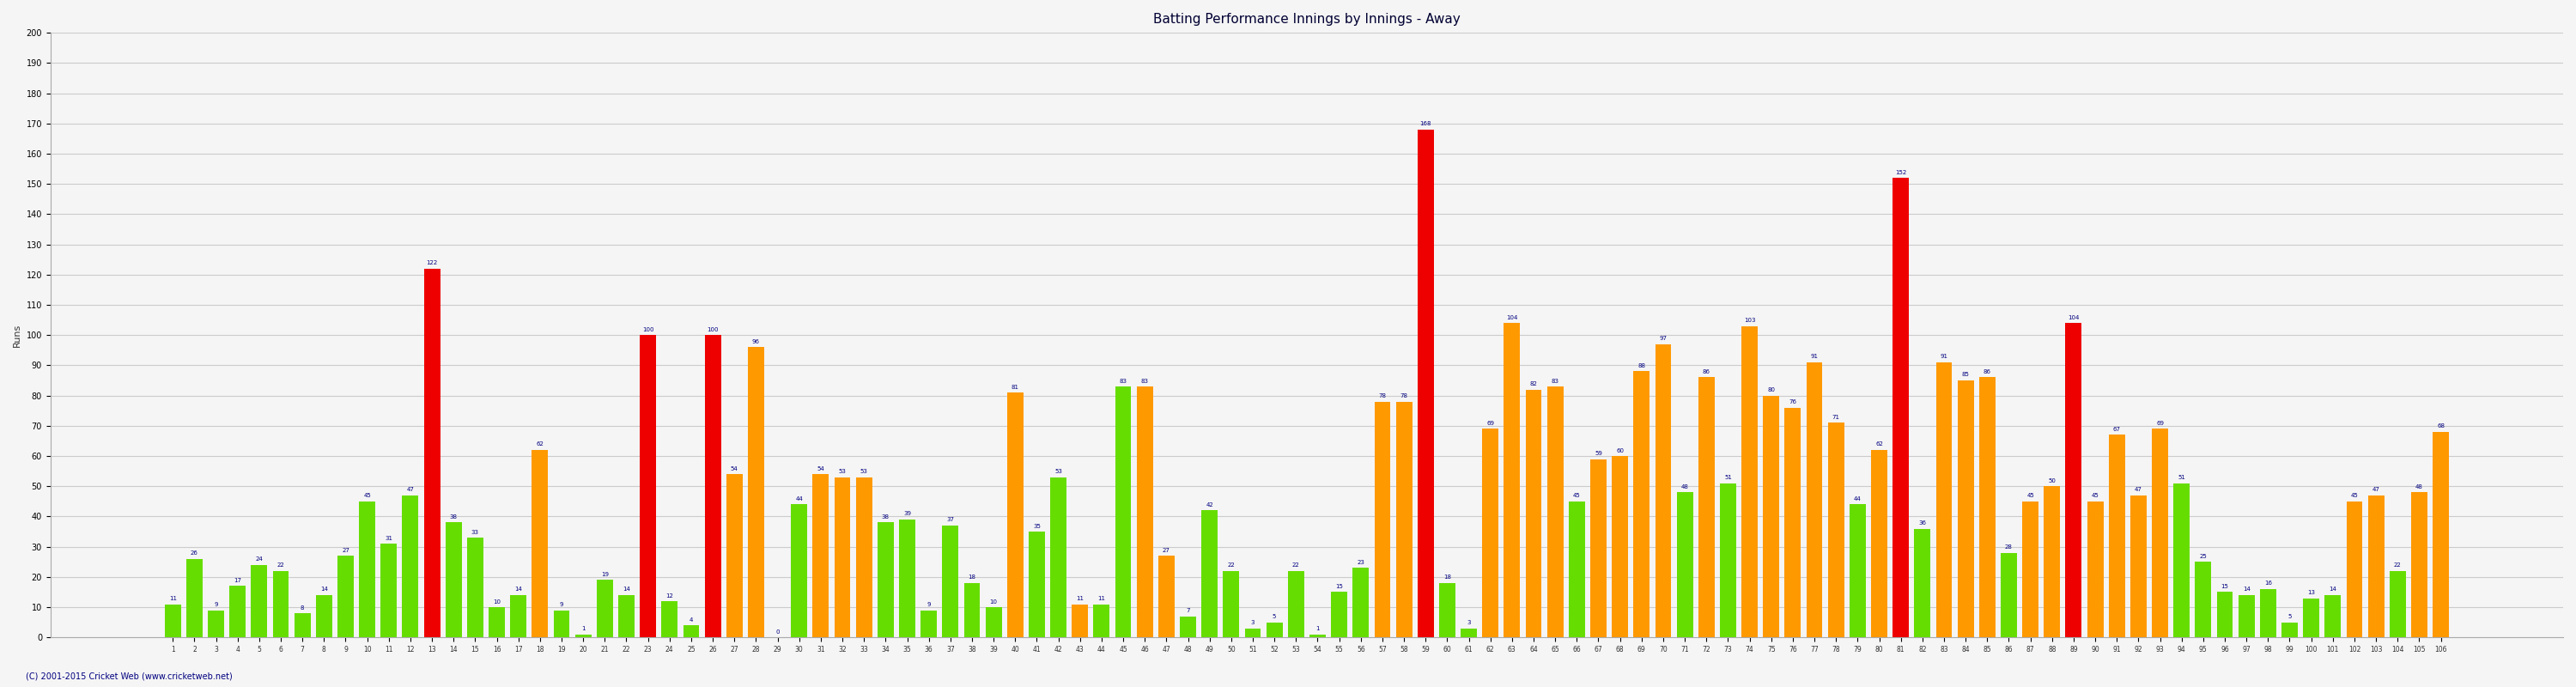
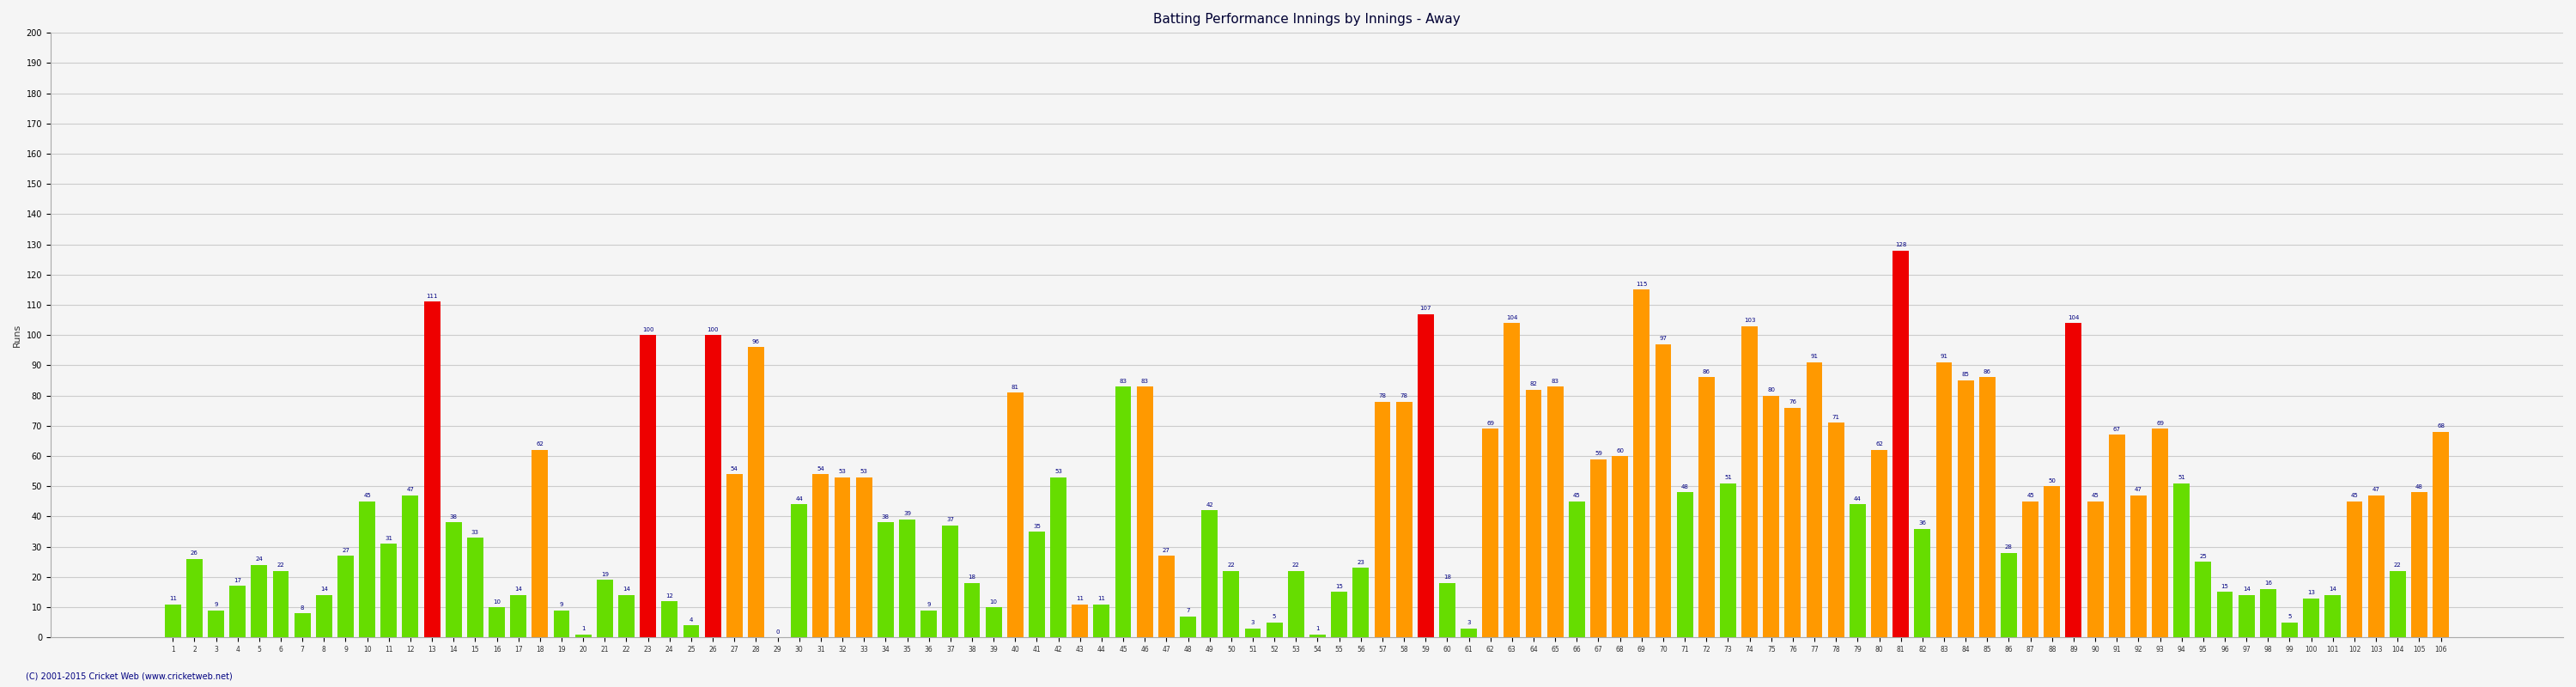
13: 122 -> 111
59: 168 -> 107
69: 88 -> 115
81: 152 -> 128
